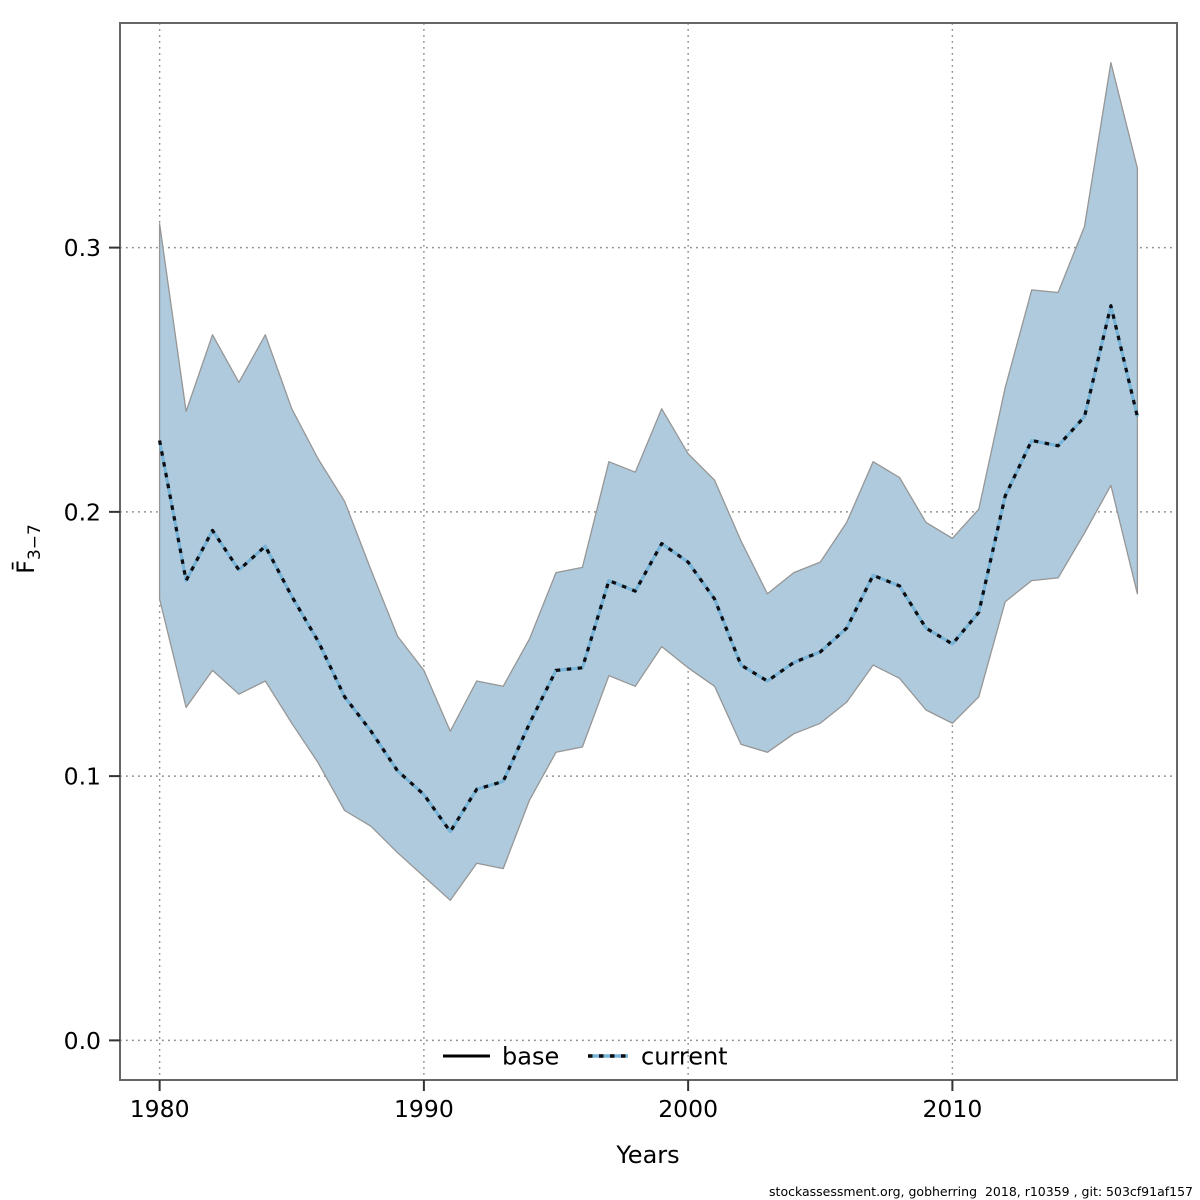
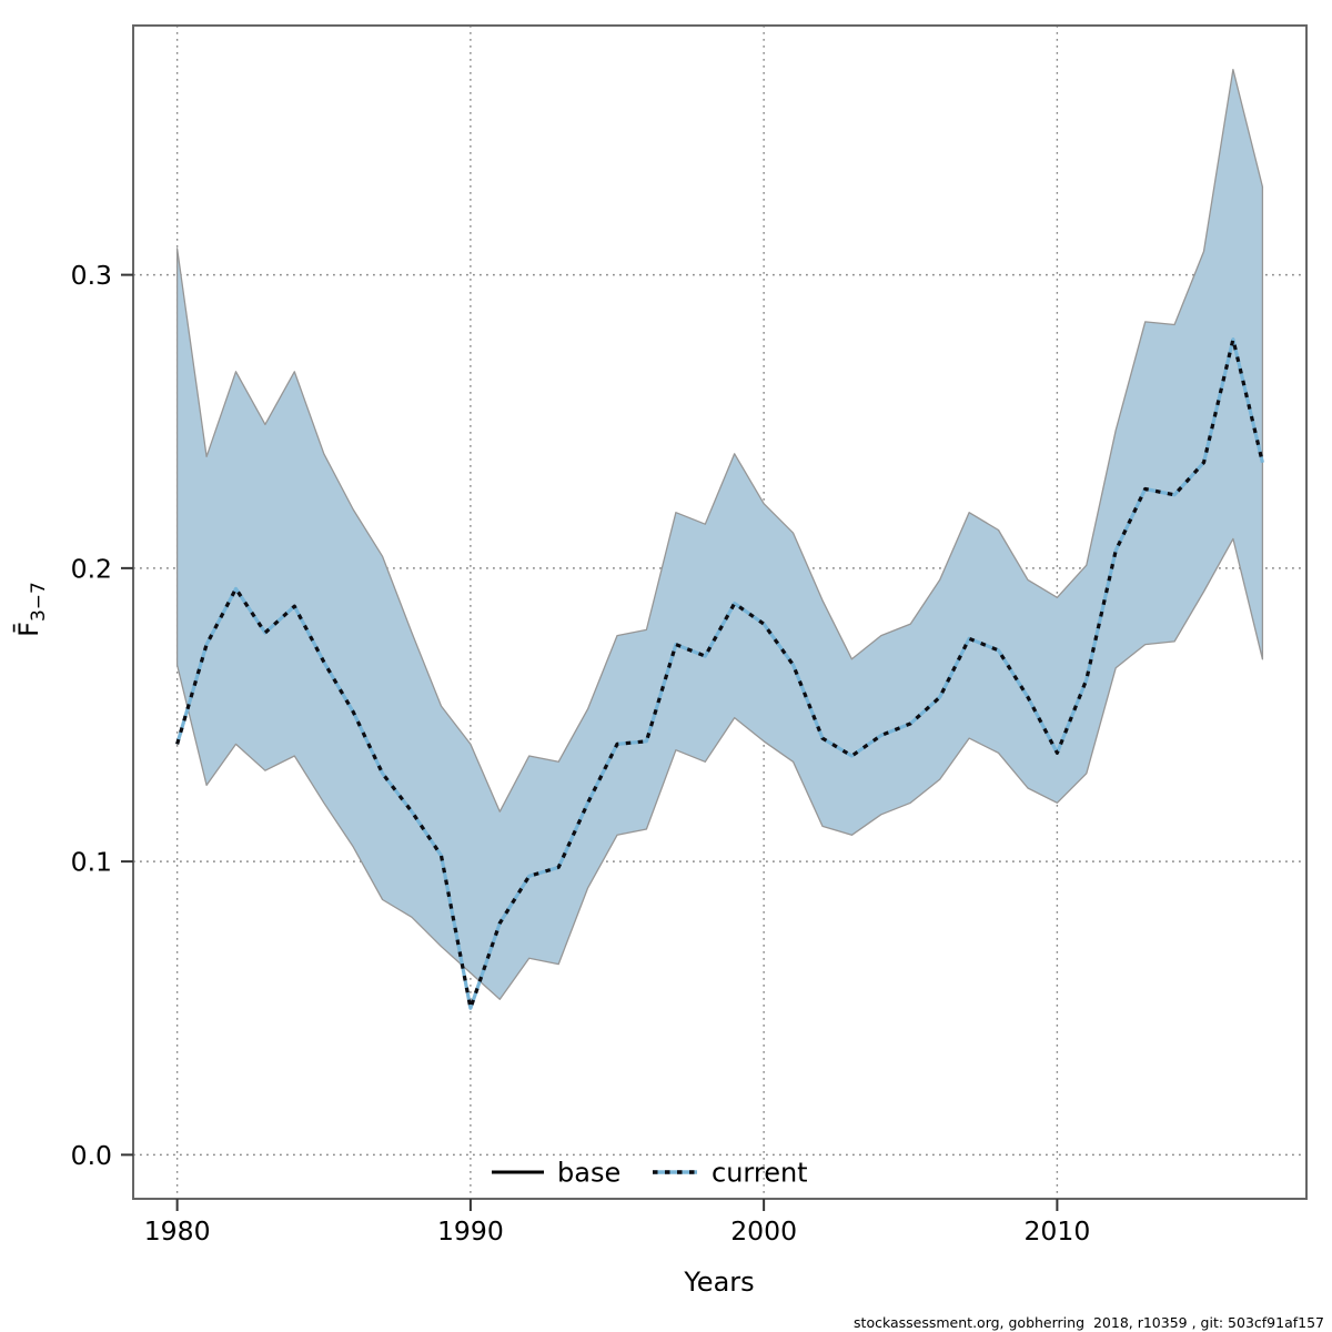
1980: 0.227 -> 0.140
1990: 0.093 -> 0.050
2010: 0.150 -> 0.137
